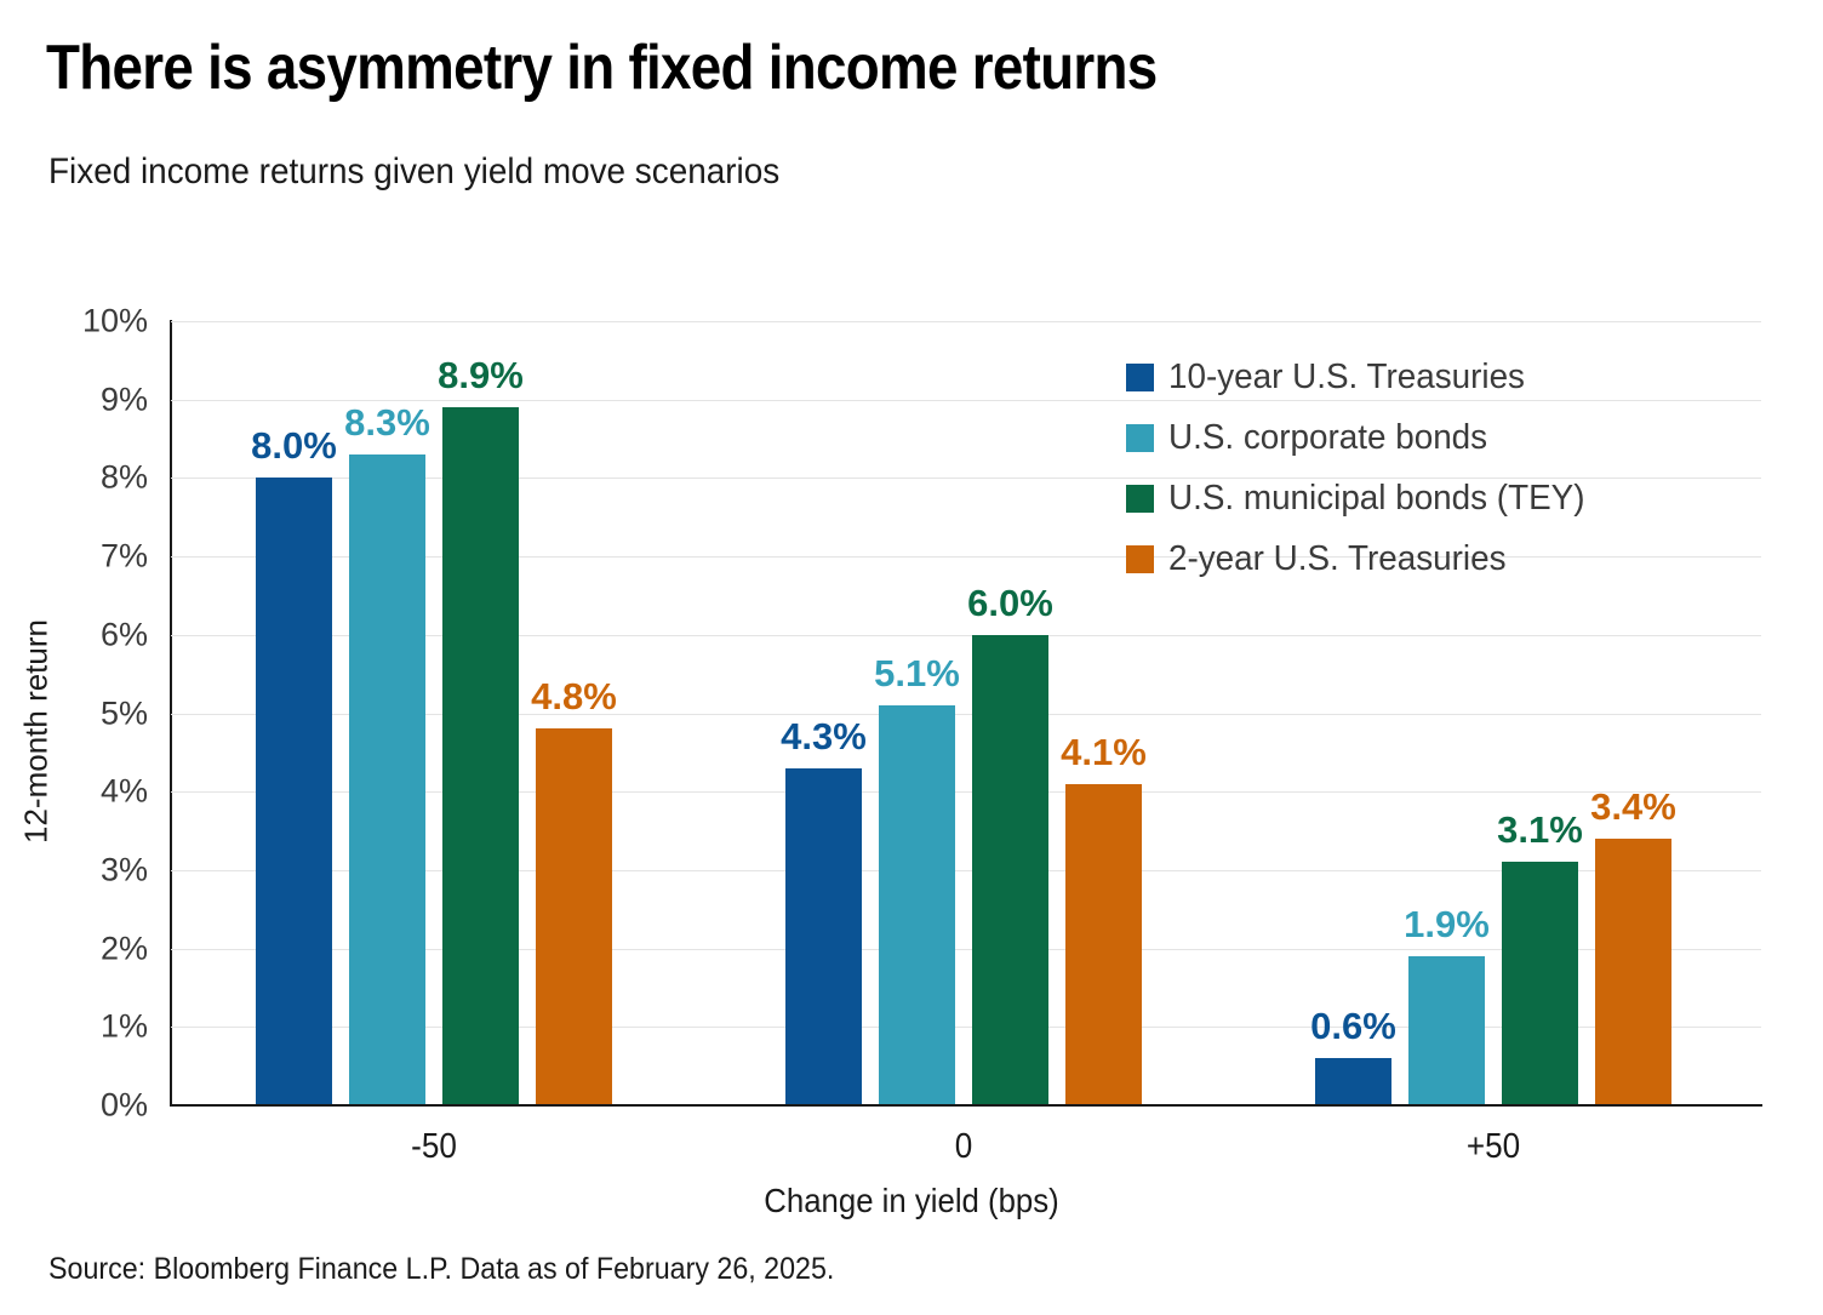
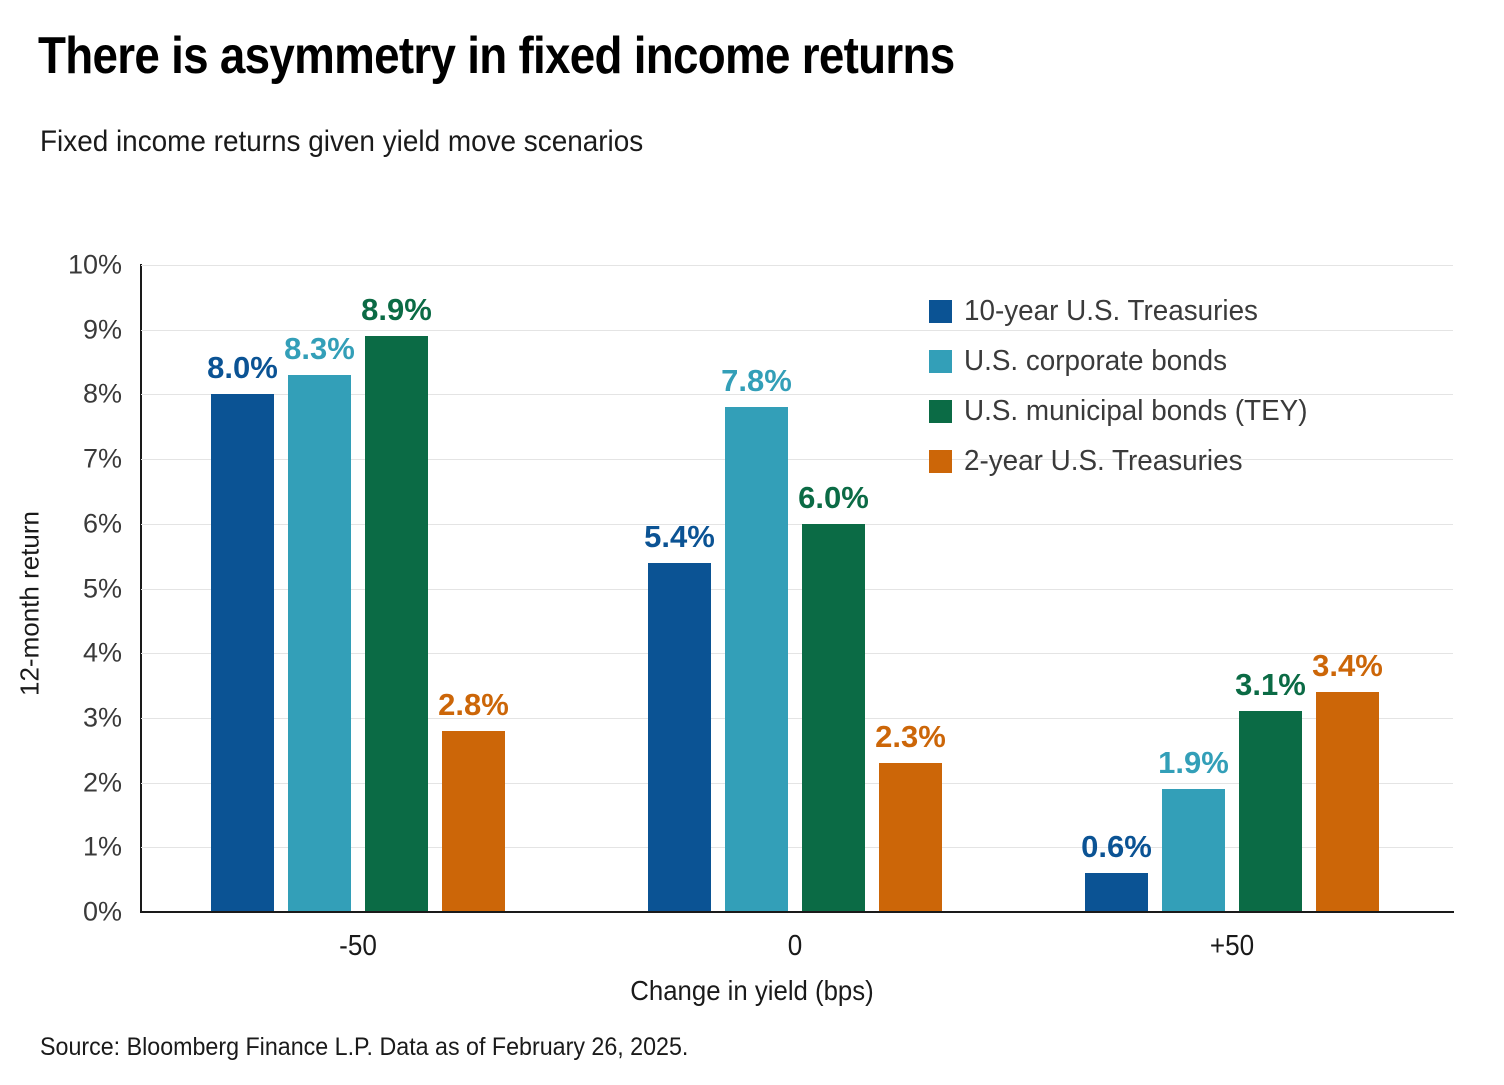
2-year U.S. Treasuries/-50: 4.8% -> 2.8%
10-year U.S. Treasuries/0: 4.3% -> 5.4%
U.S. corporate bonds/0: 5.1% -> 7.8%
2-year U.S. Treasuries/0: 4.1% -> 2.3%
